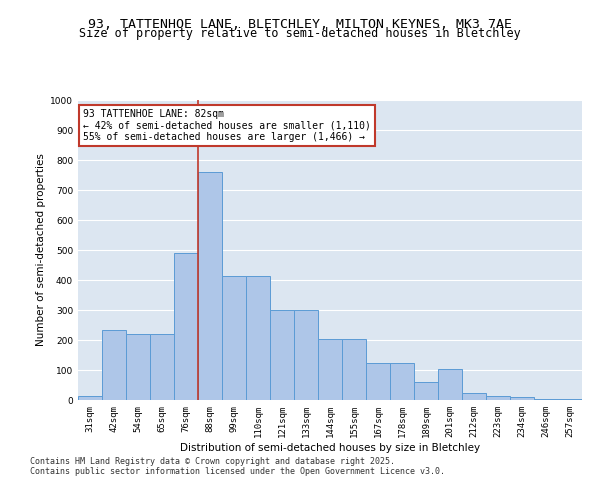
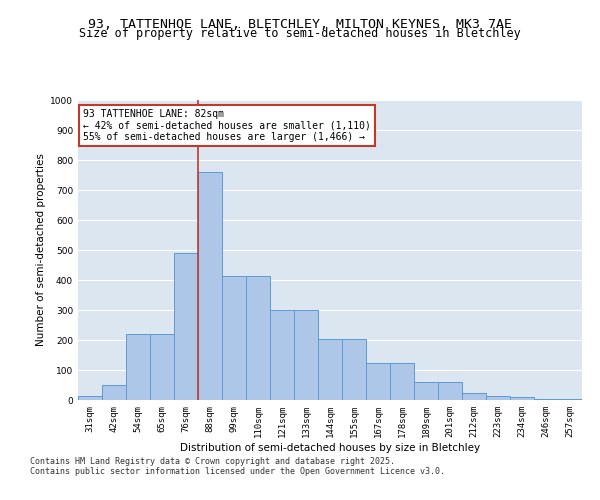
42sqm: 235 -> 50
201sqm: 105 -> 60
